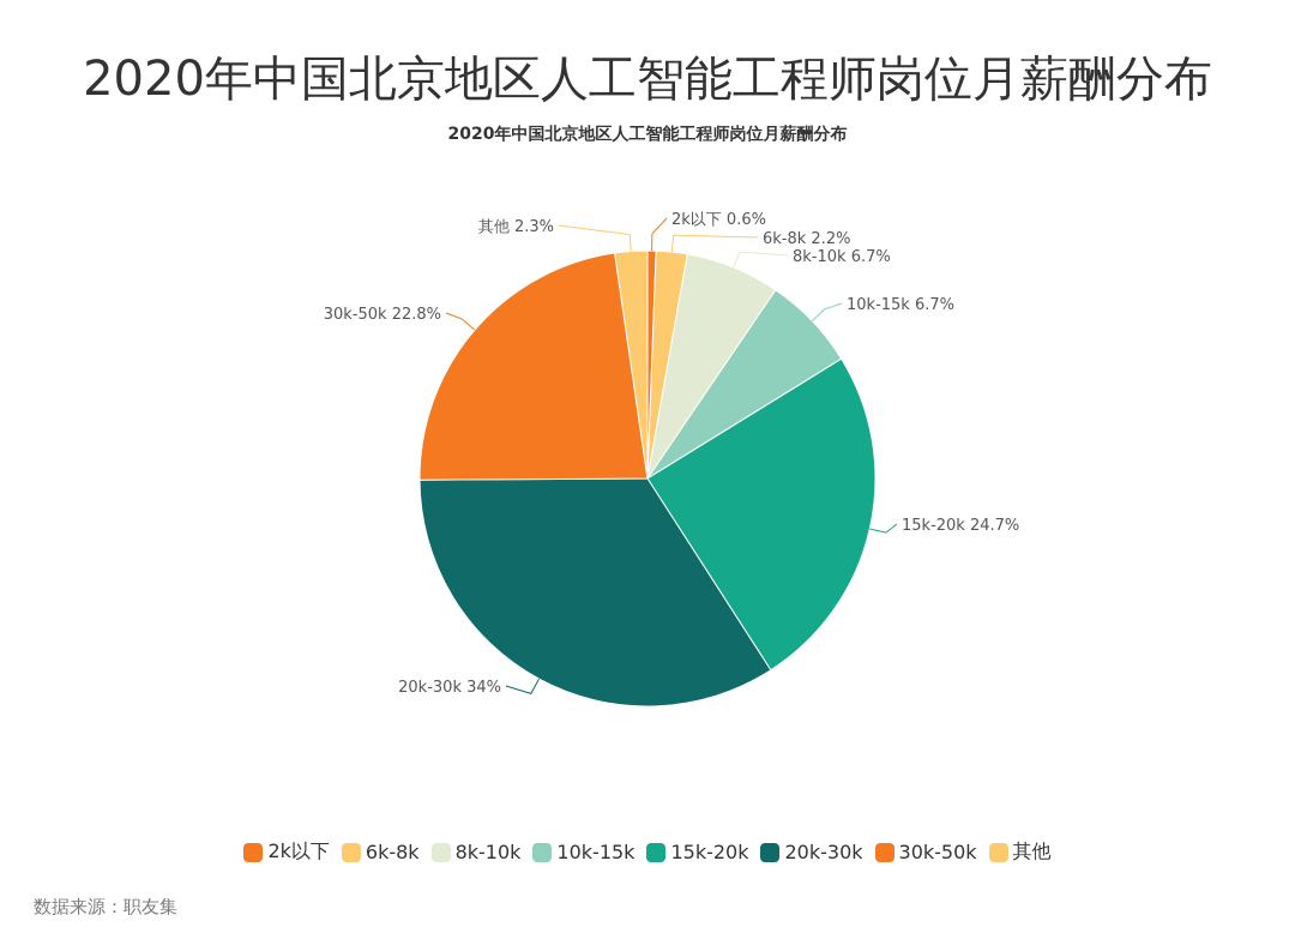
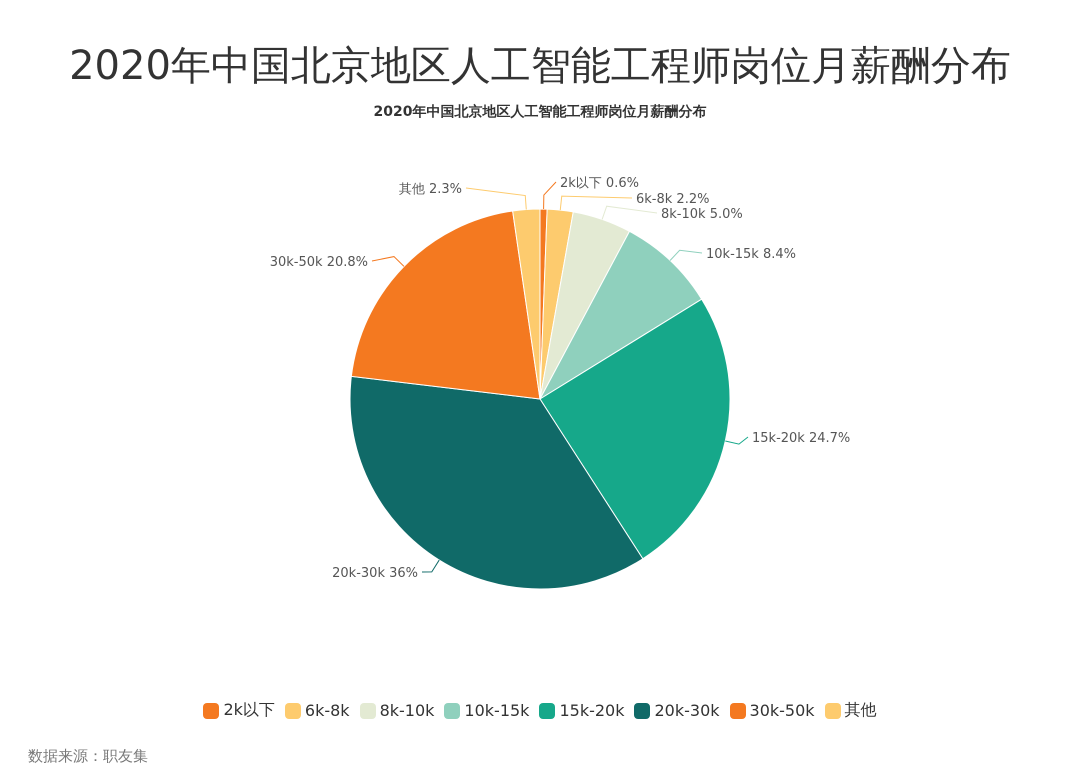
8k-10k: 6.7% -> 5.0%
10k-15k: 6.7% -> 8.4%
20k-30k: 34% -> 36%
30k-50k: 22.8% -> 20.8%
